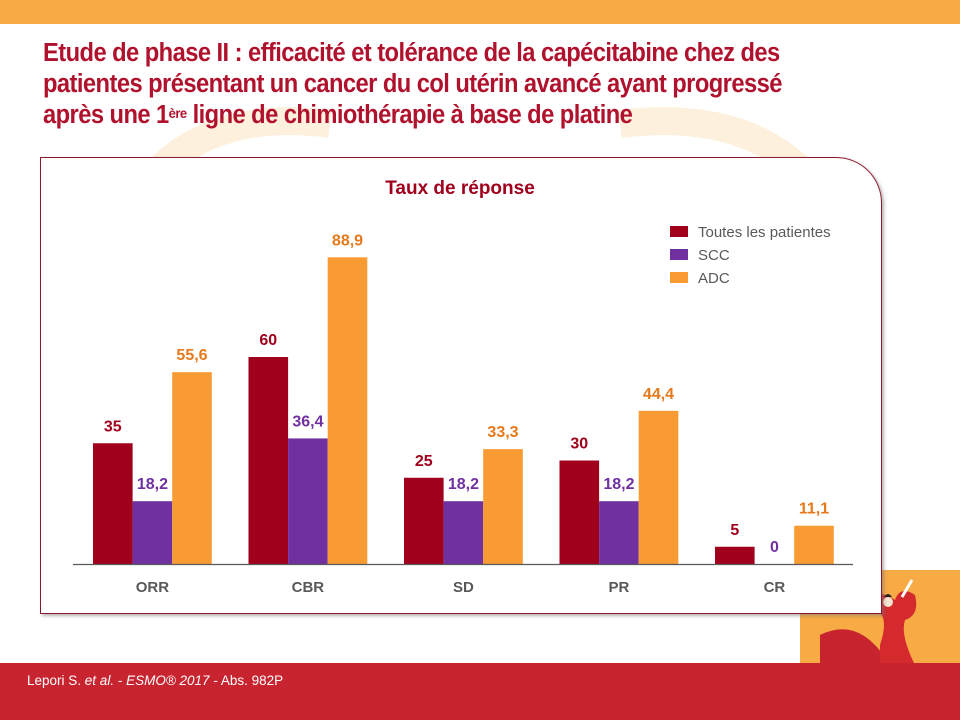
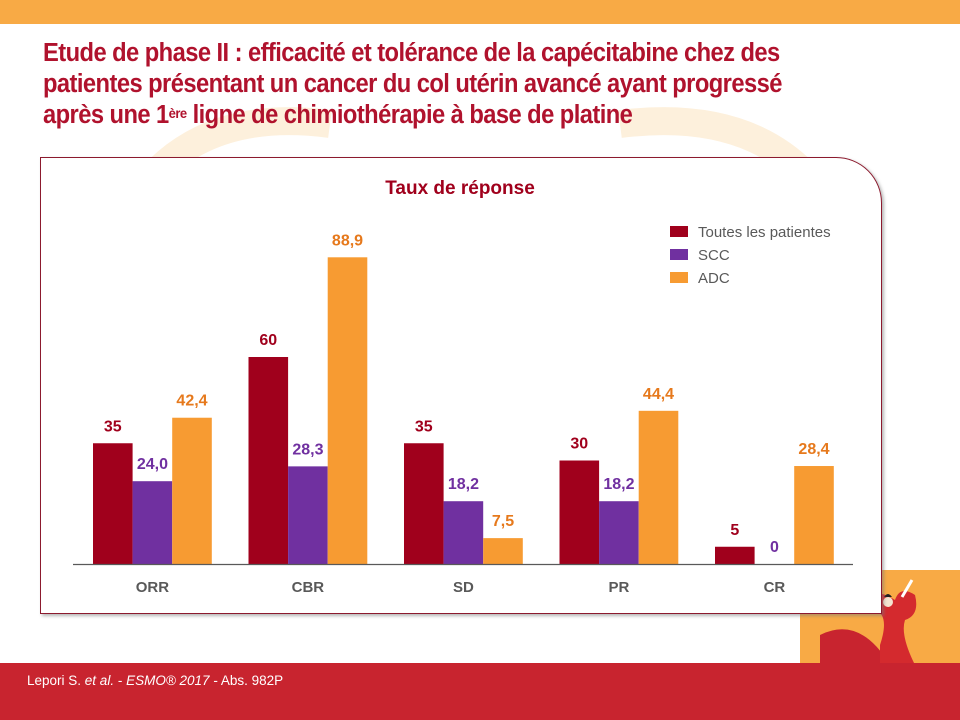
SCC/ORR: 18,2 -> 24,0
ADC/ORR: 55,6 -> 42,4
SCC/CBR: 36,4 -> 28,3
Toutes les patientes/SD: 25 -> 35
ADC/SD: 33,3 -> 7,5
ADC/CR: 11,1 -> 28,4
